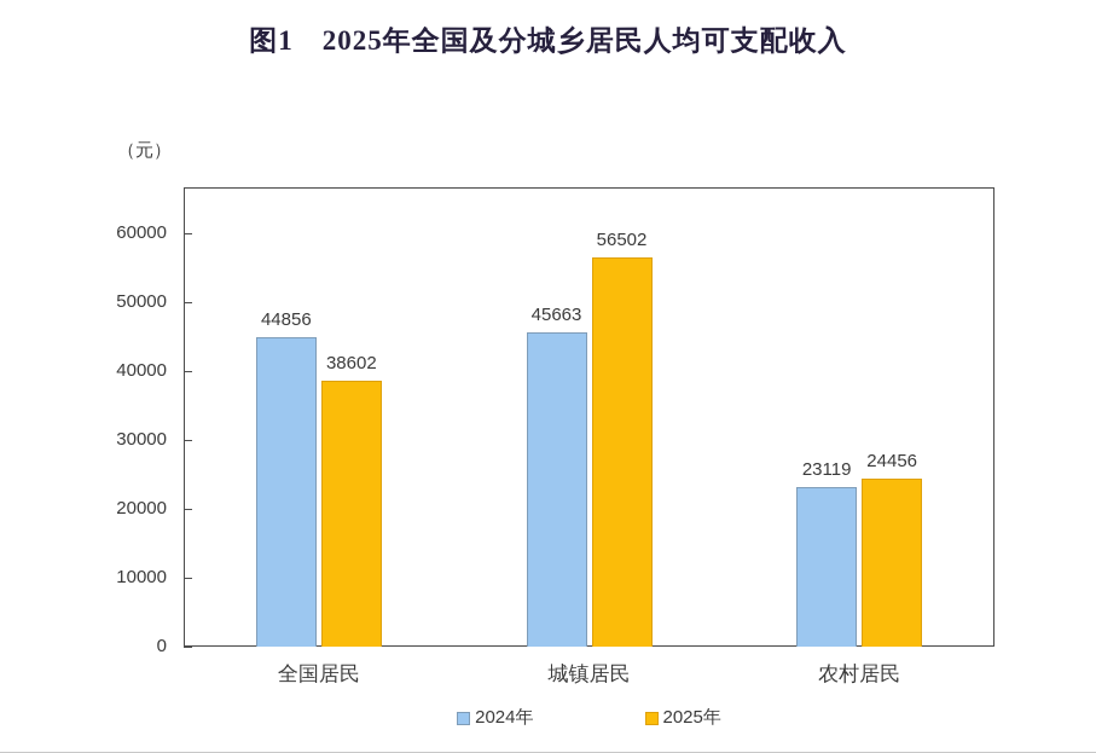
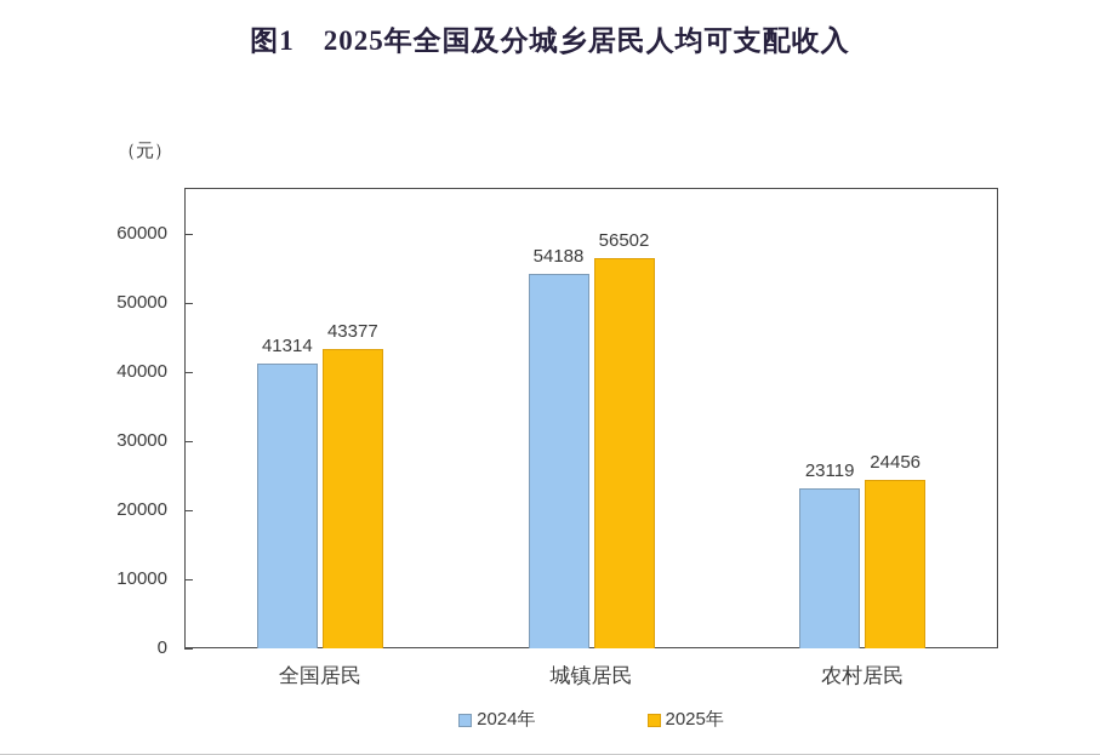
2024年/全国居民: 44856 -> 41314
2025年/全国居民: 38602 -> 43377
2024年/城镇居民: 45663 -> 54188
